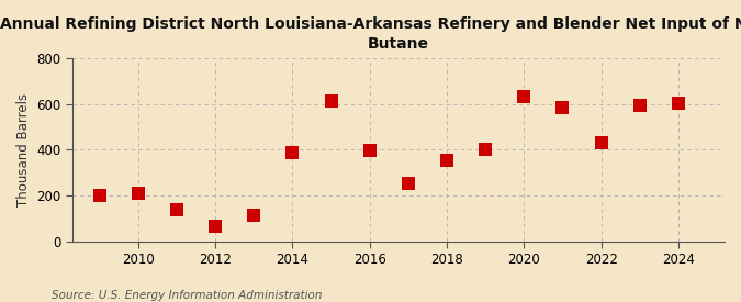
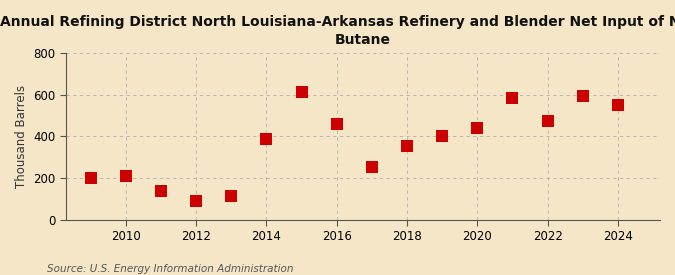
2012: 65 -> 90
2016: 395 -> 460
2020: 630 -> 440
2022: 430 -> 475
2024: 605 -> 550
